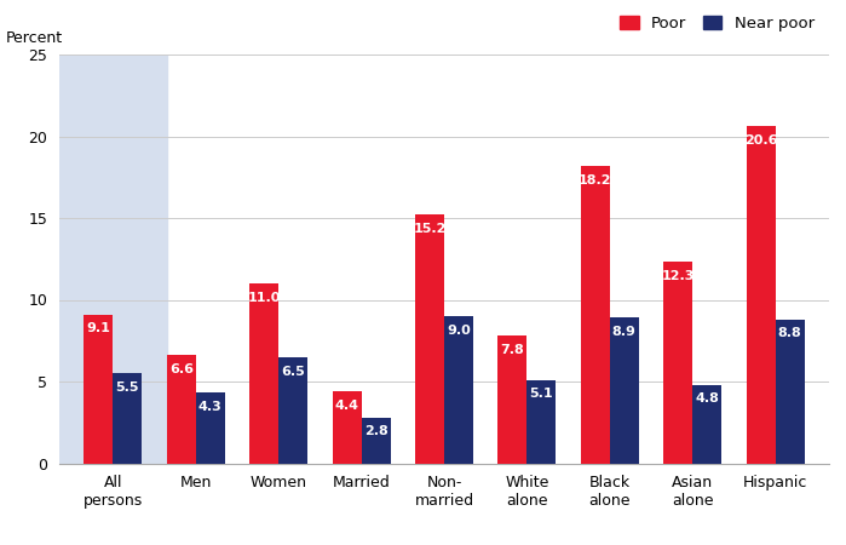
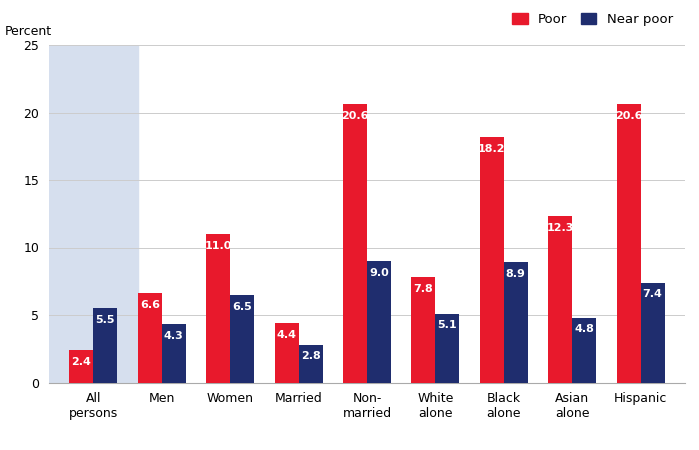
Poor/All persons: 9.1 -> 2.4
Poor/Non- married: 15.2 -> 20.6
Near poor/Hispanic: 8.8 -> 7.4
